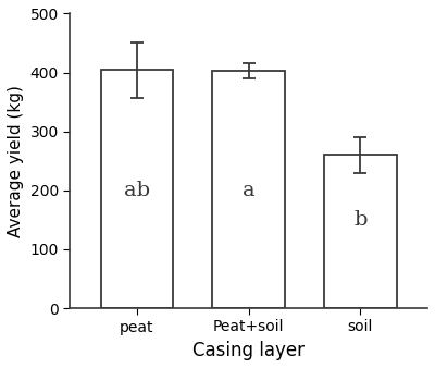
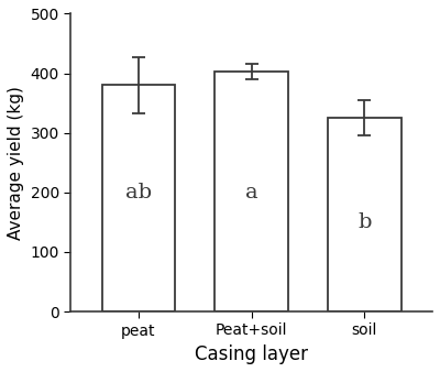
peat: 404 -> 380
soil: 260 -> 325
